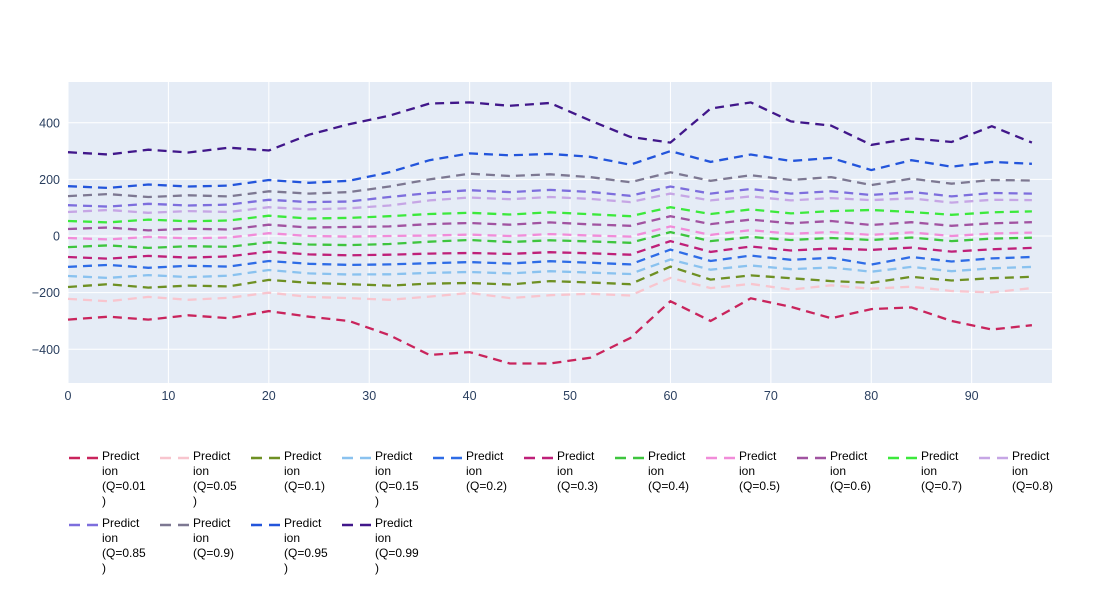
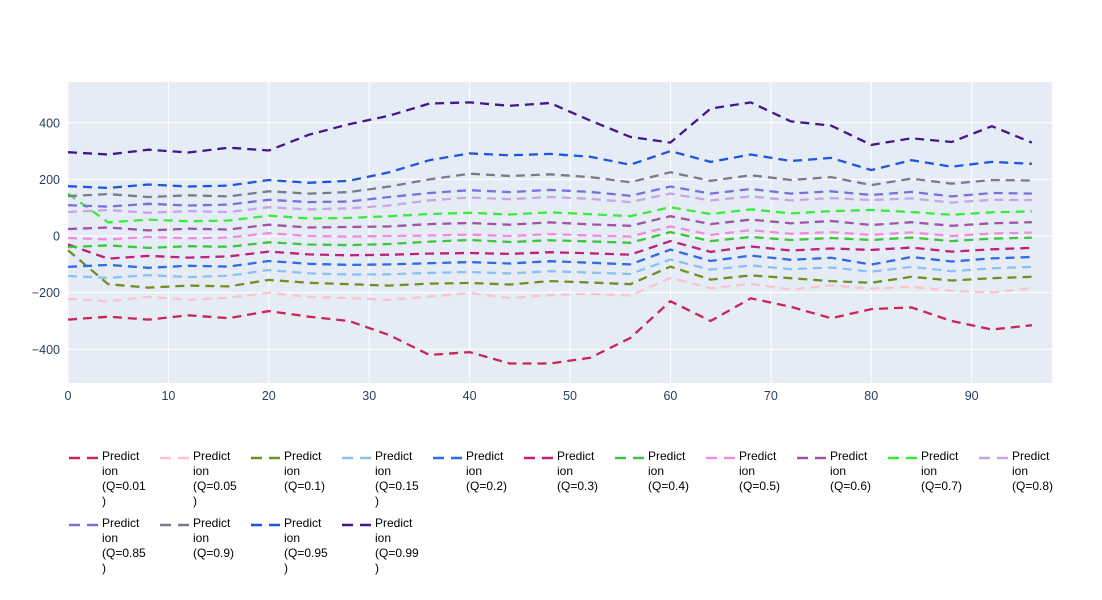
Prediction (Q=0.1)/0: -180 -> -50
Prediction (Q=0.3)/0: -70 -> -30
Prediction (Q=0.7)/0: 50 -> 150
